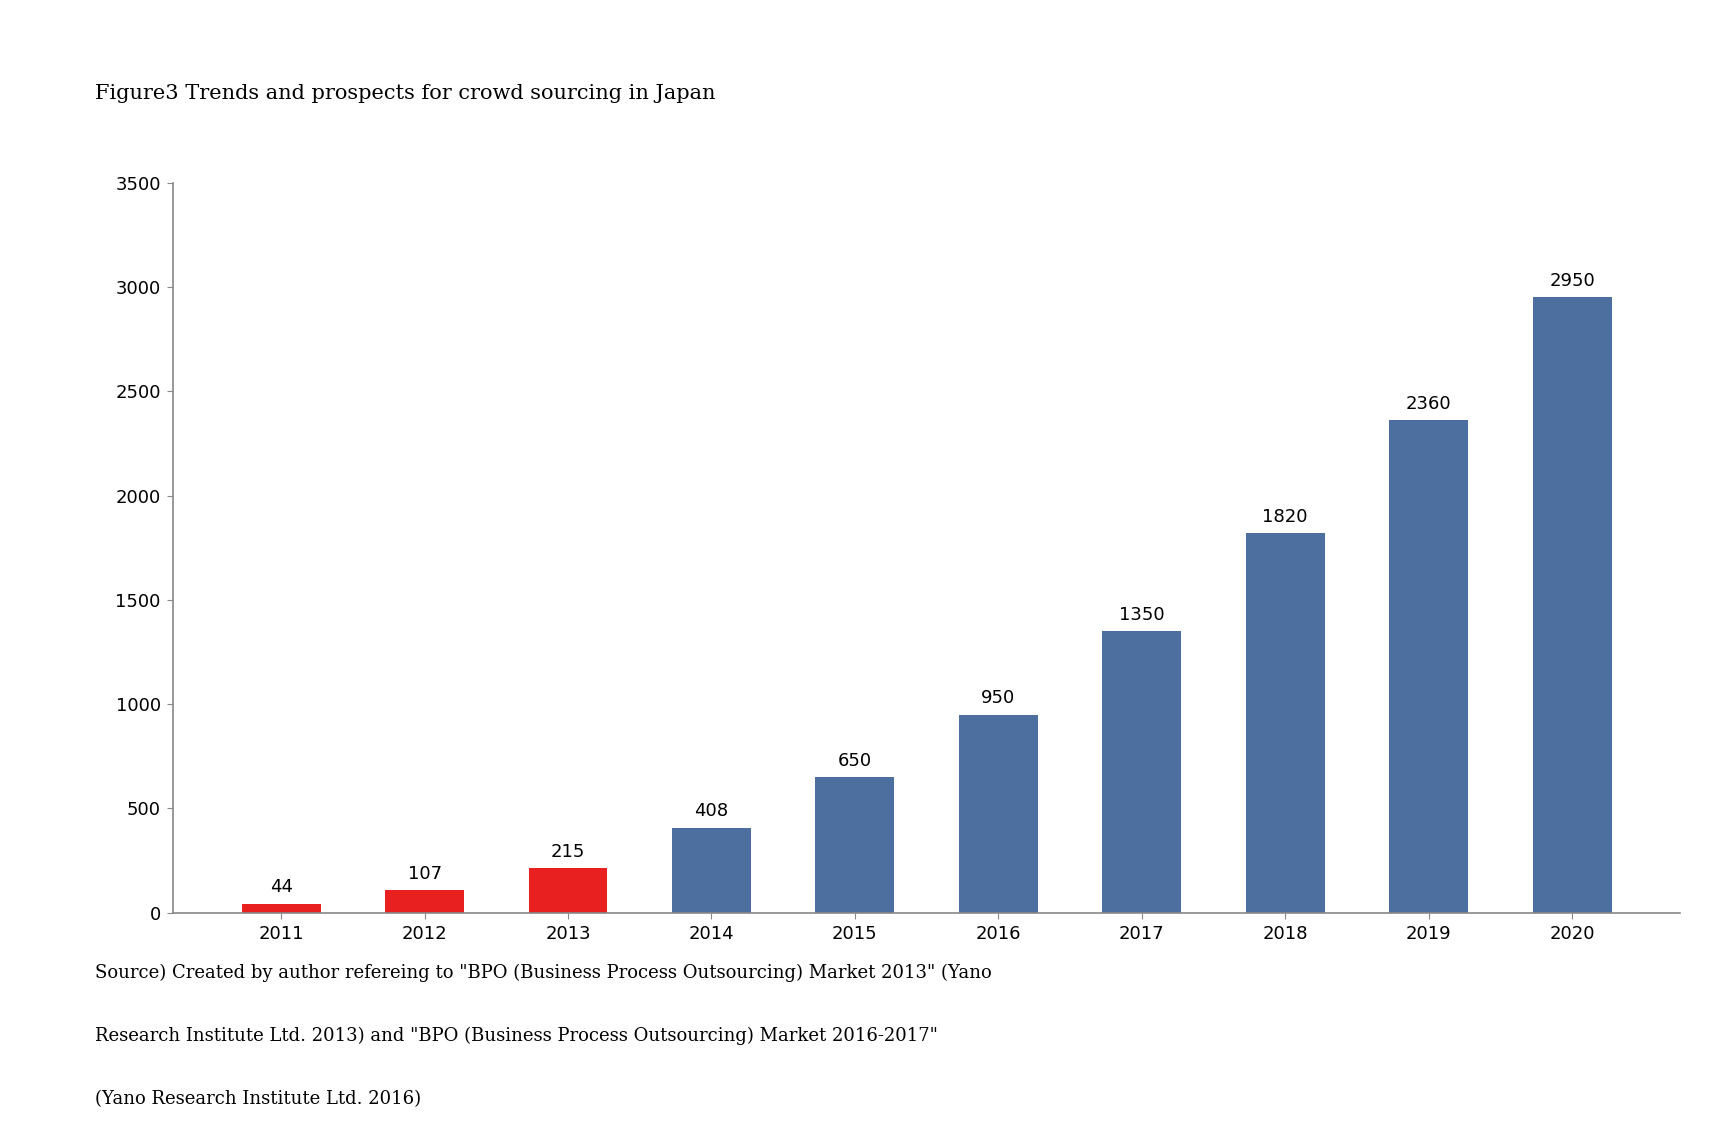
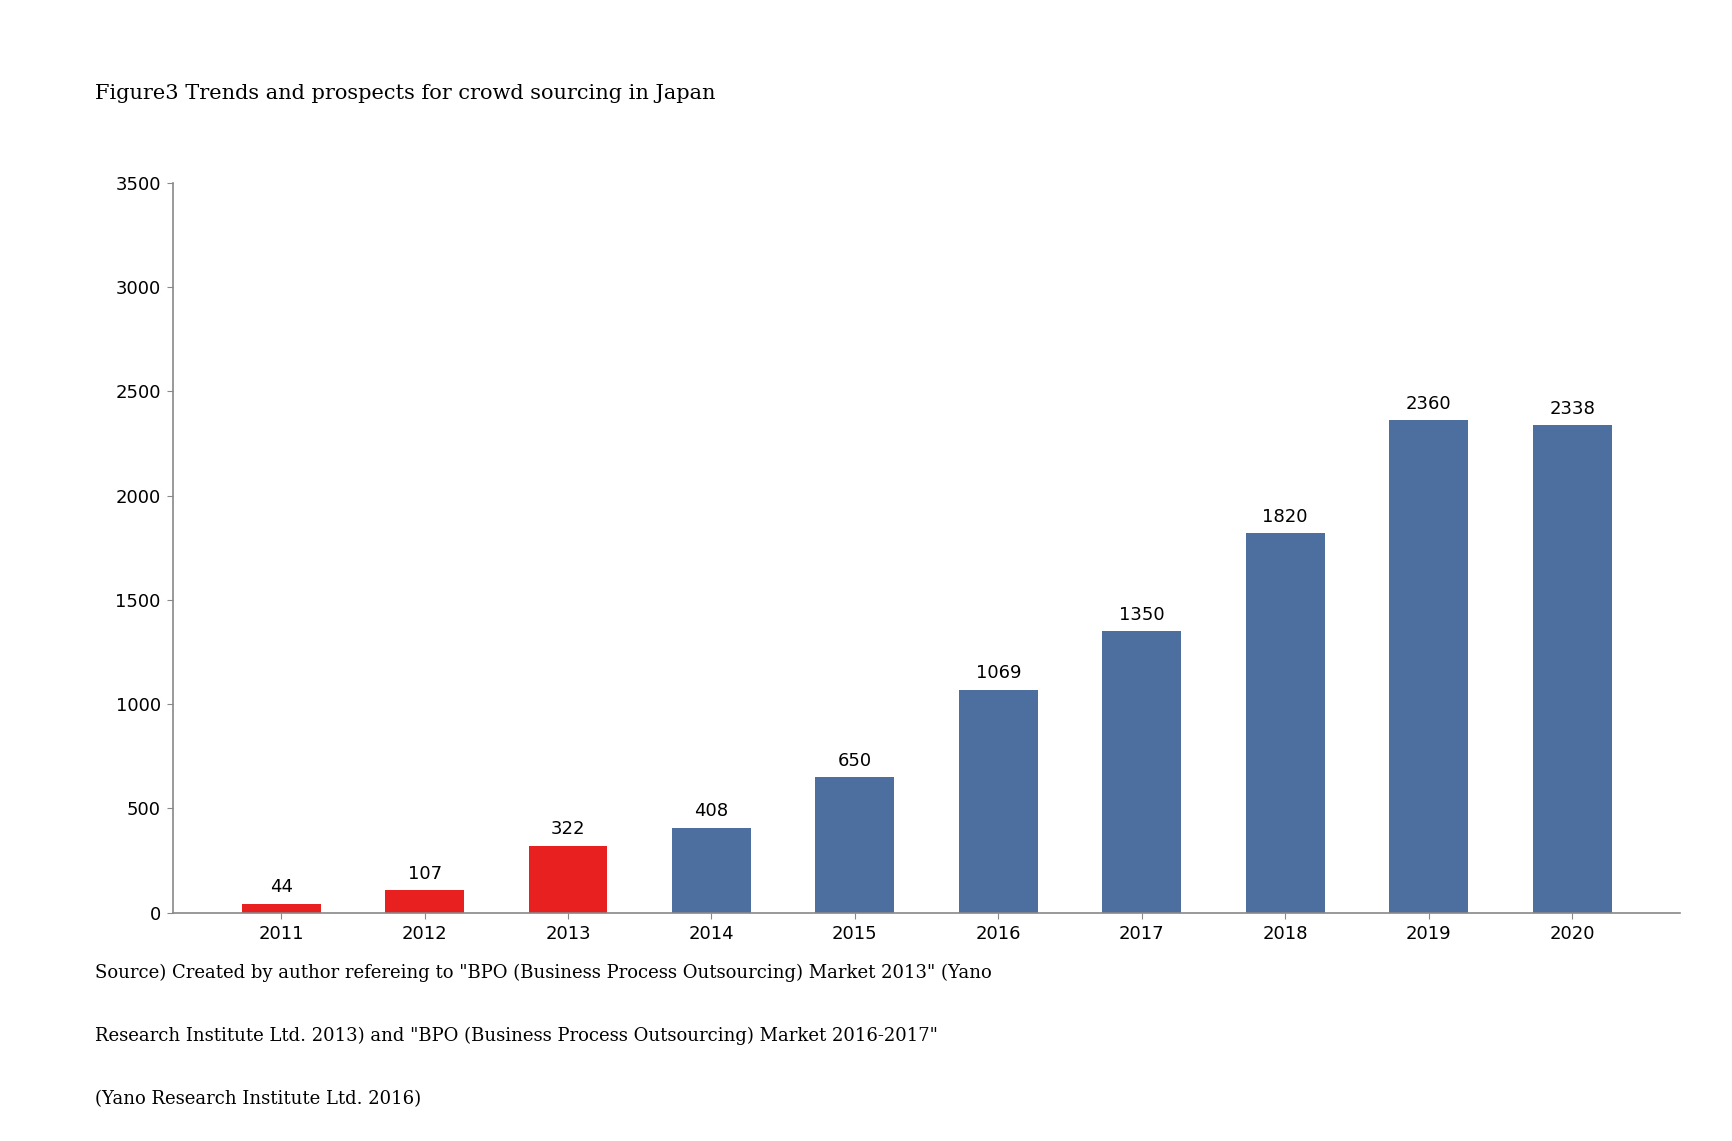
2013: 215 -> 322
2016: 950 -> 1069
2020: 2950 -> 2338
